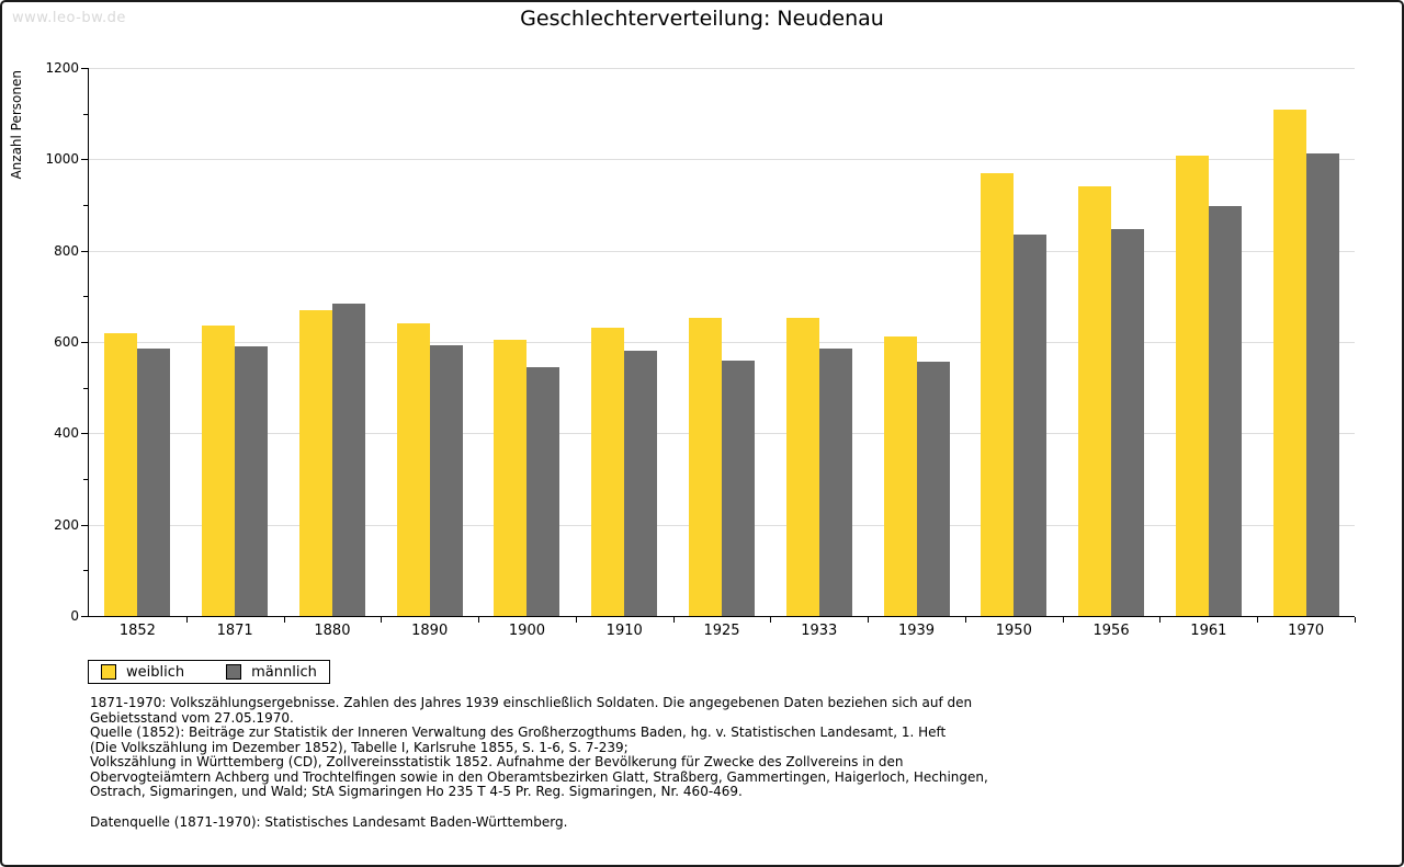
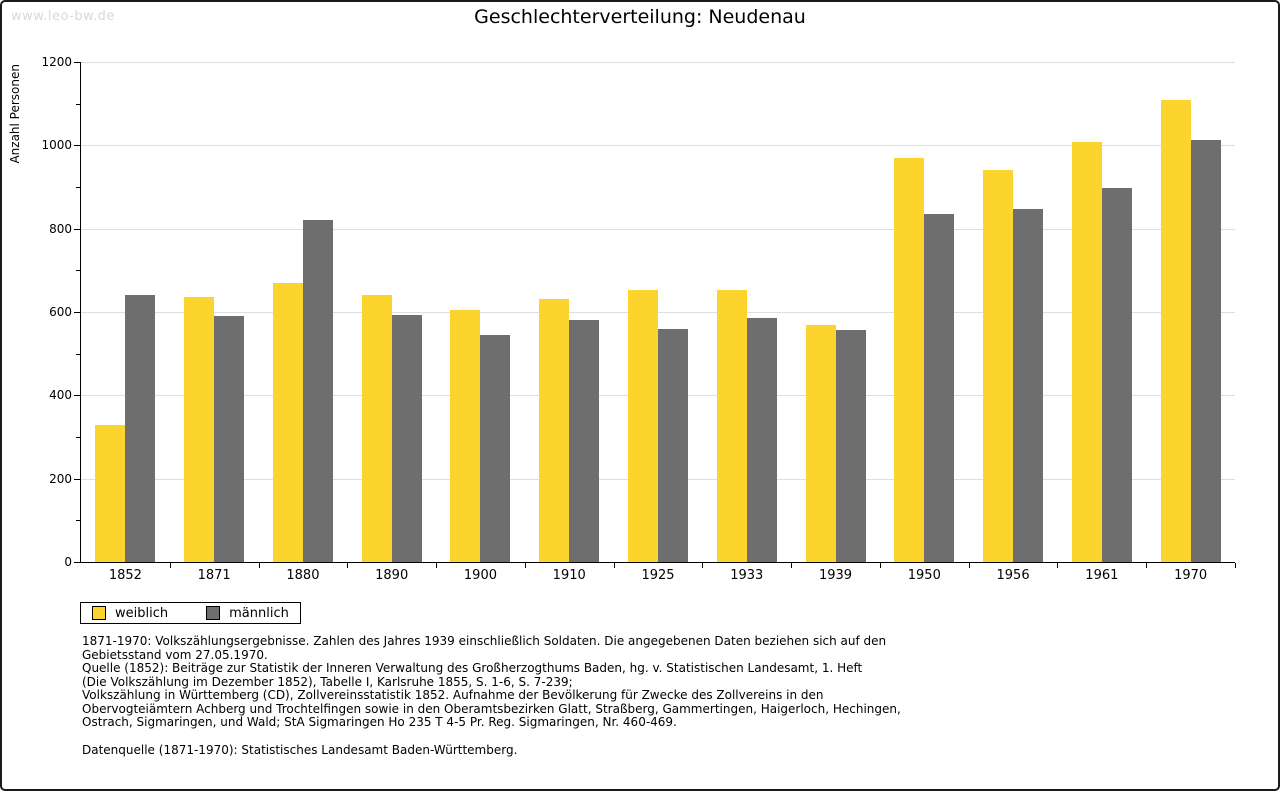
weiblich/1852: 620 -> 330
männlich/1852: 580 -> 640
männlich/1880: 680 -> 820
weiblich/1939: 610 -> 570
